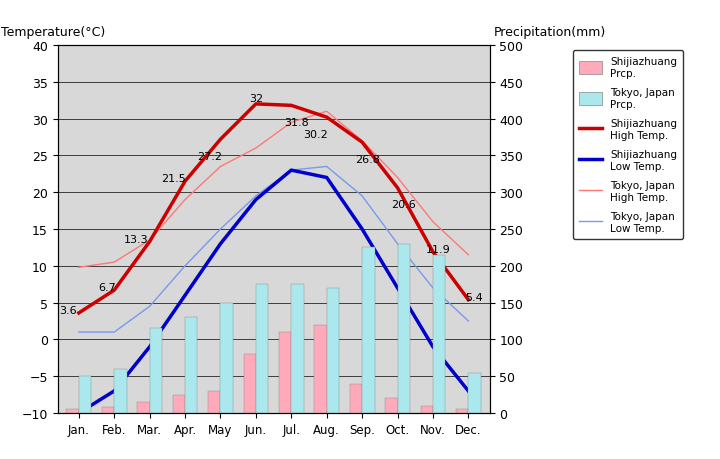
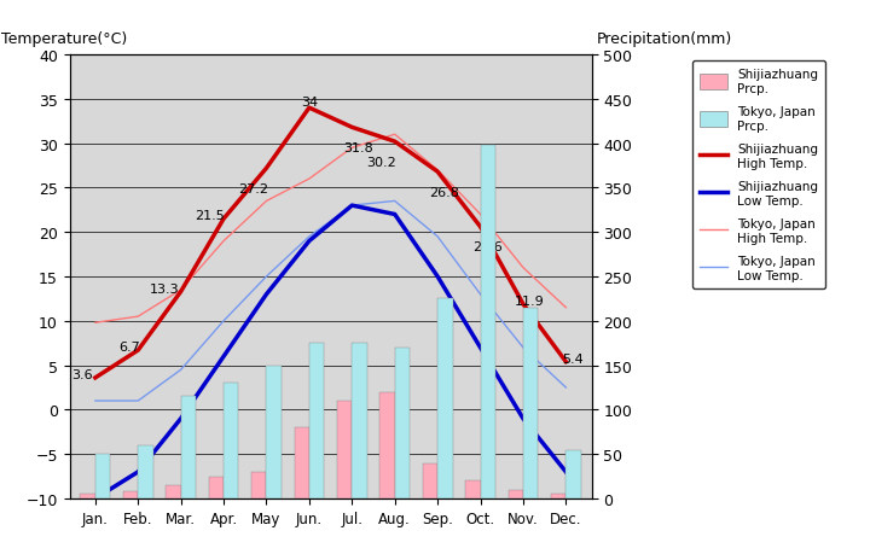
Shijiazhuang High Temp./Jun.: 32 -> 34
Tokyo, Japan Prcp./Oct.: 230 -> 398
